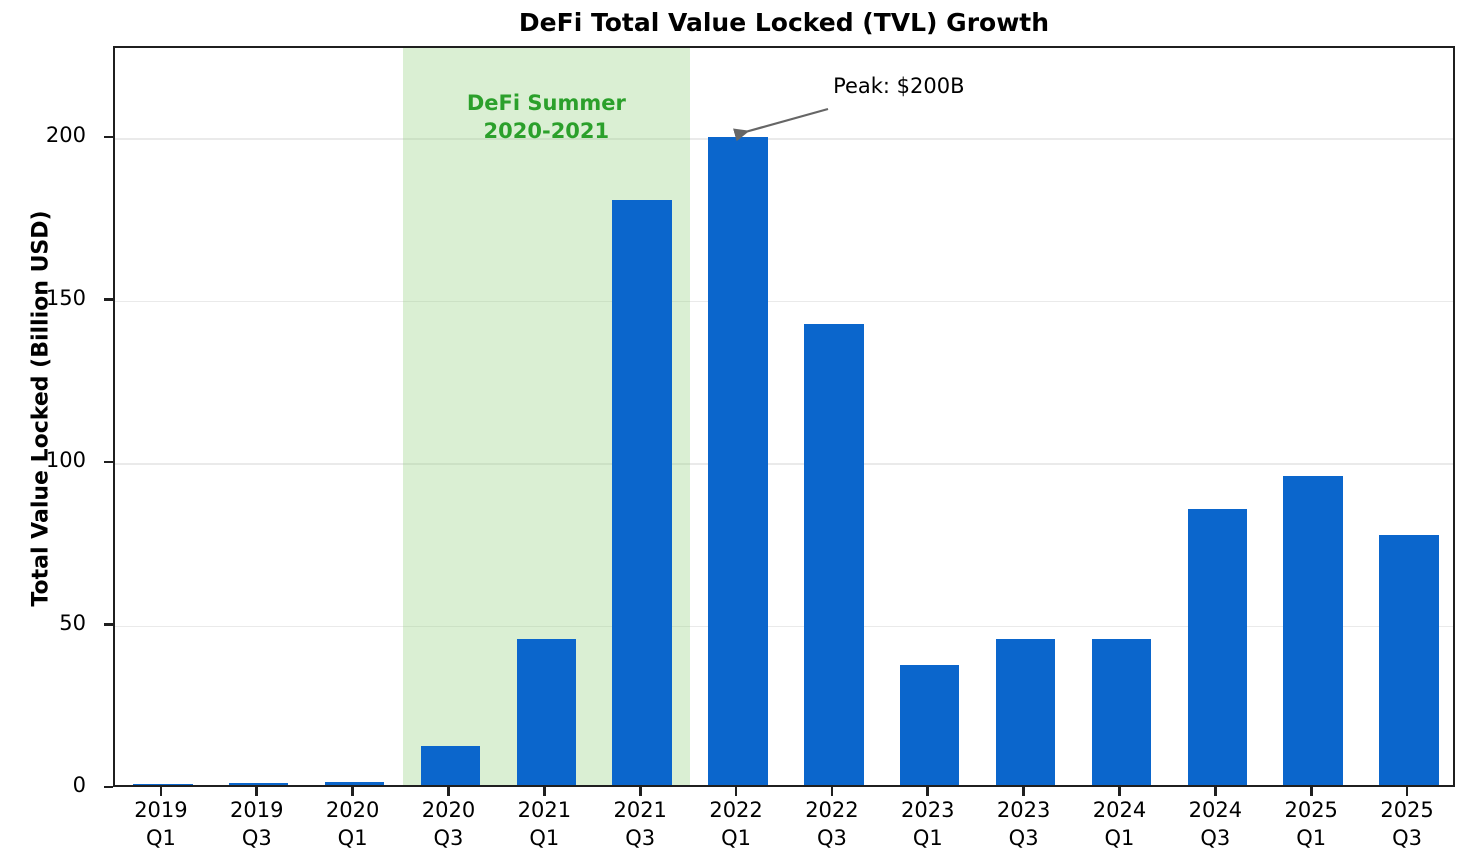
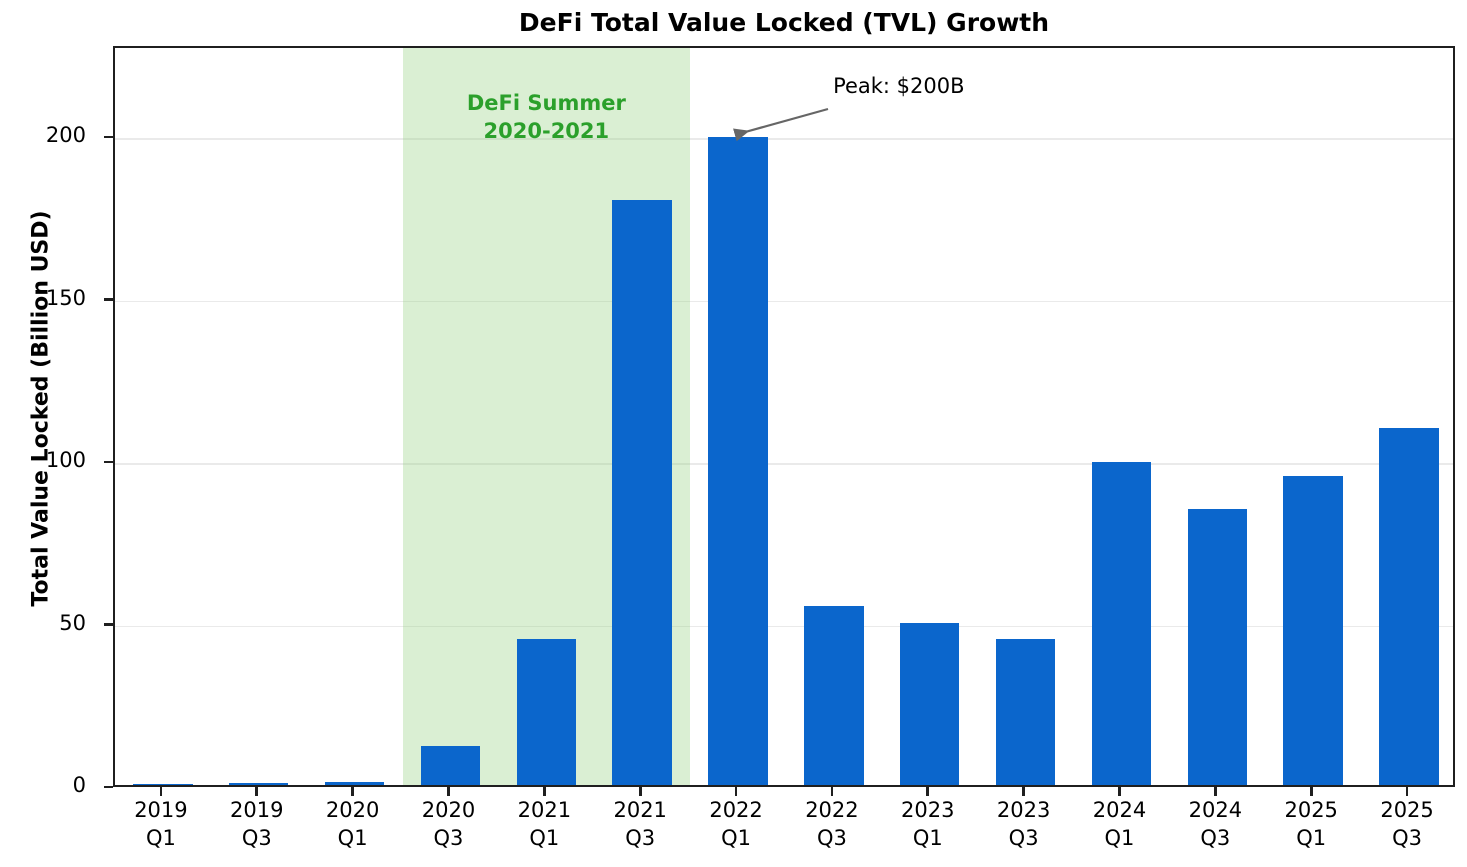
2022 Q3: 142 -> 55
2023 Q1: 37 -> 50
2024 Q1: 45 -> 100
2025 Q3: 77 -> 110
